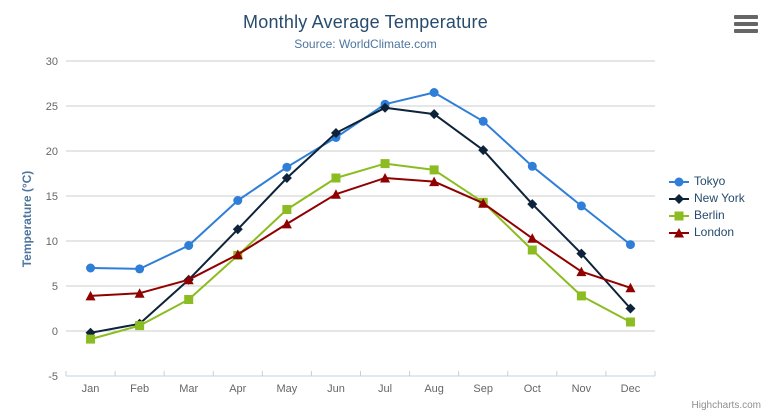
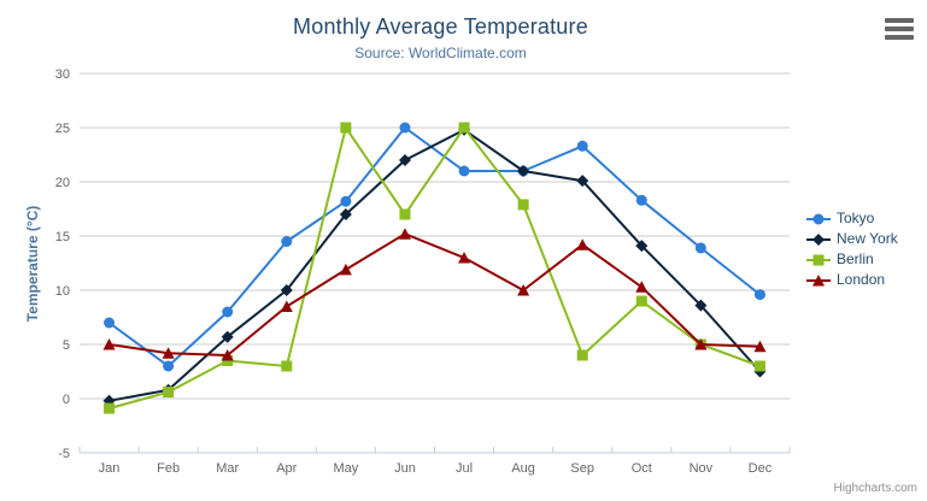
London/Jan: 4 -> 5
Tokyo/Feb: 7 -> 3
Tokyo/Mar: 10 -> 8
London/Mar: 6 -> 4
New York/Apr: 11 -> 10
Berlin/Apr: 8 -> 3
Berlin/May: 14 -> 25
Tokyo/Jun: 22 -> 25
Tokyo/Jul: 25 -> 21
Berlin/Jul: 19 -> 25
London/Jul: 17 -> 13
Tokyo/Aug: 26 -> 21
New York/Aug: 24 -> 21
London/Aug: 17 -> 10
Berlin/Sep: 14 -> 4
Berlin/Nov: 4 -> 5
London/Nov: 7 -> 5
Berlin/Dec: 1 -> 3
